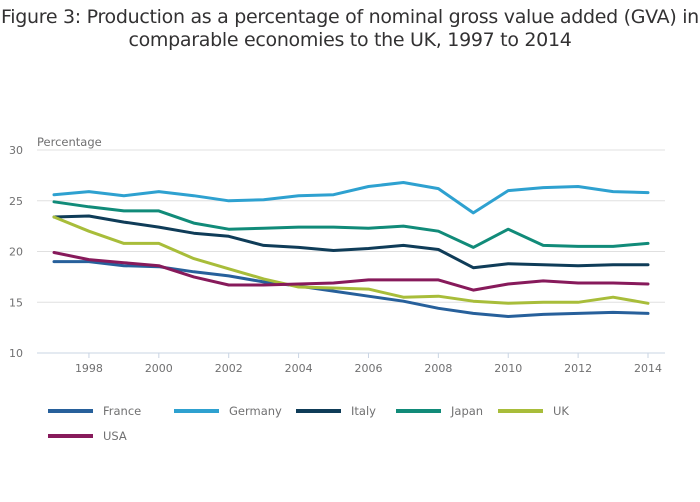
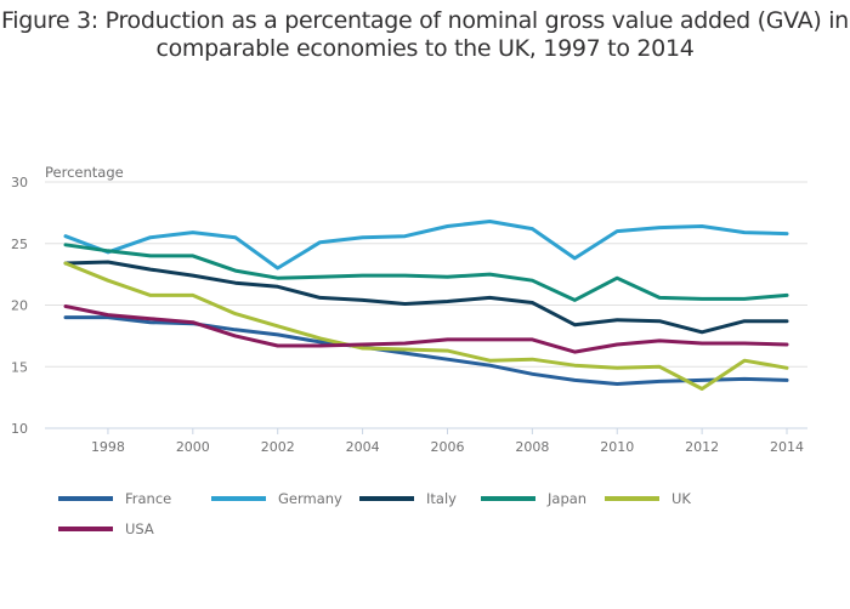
Germany/1998: 25.9 -> 24.3
Germany/2002: 25.0 -> 23.0
Italy/2012: 18.6 -> 17.8
UK/2012: 15.0 -> 13.2
